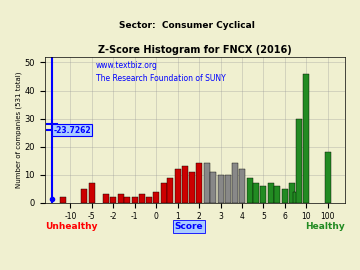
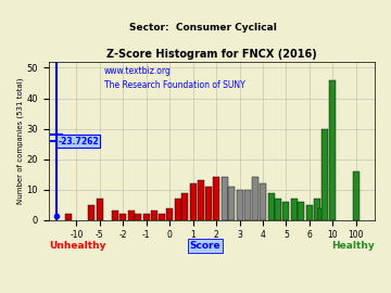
100: 18 -> 16
